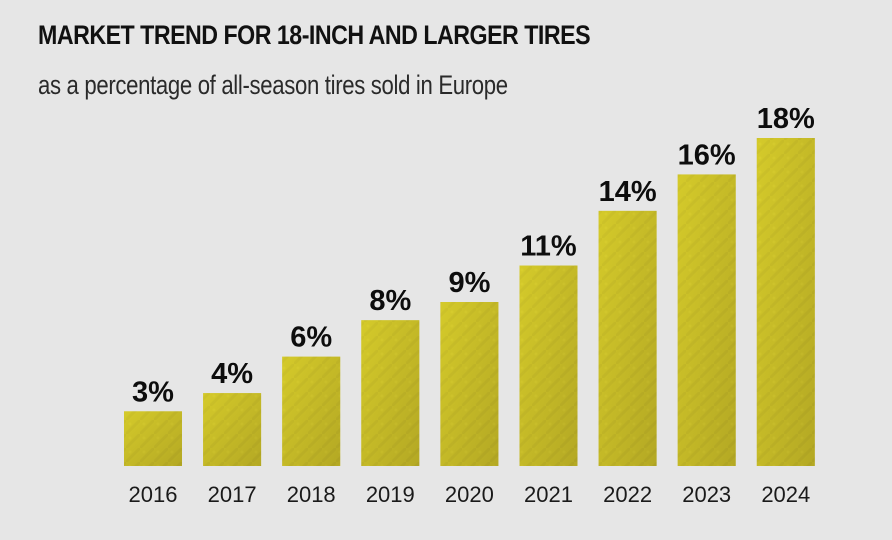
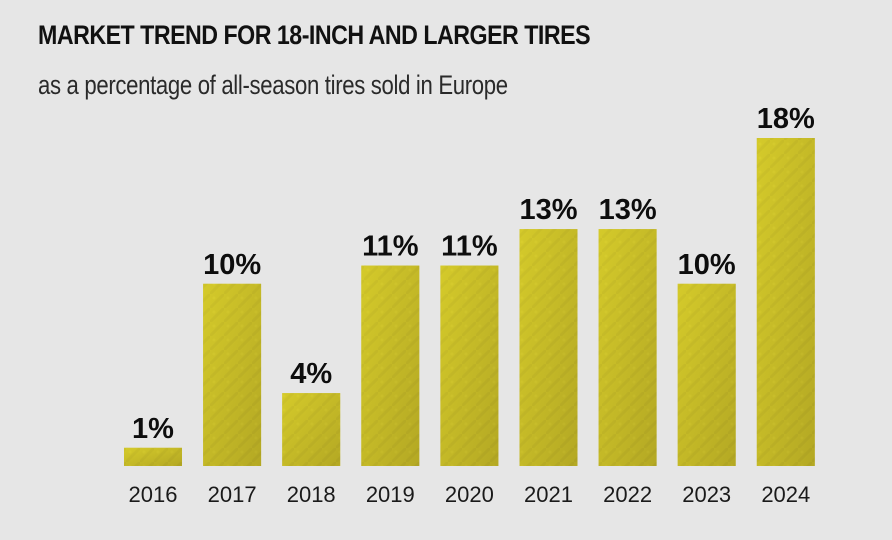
2016: 3% -> 1%
2017: 4% -> 10%
2018: 6% -> 4%
2019: 8% -> 11%
2020: 9% -> 11%
2021: 11% -> 13%
2022: 14% -> 13%
2023: 16% -> 10%
